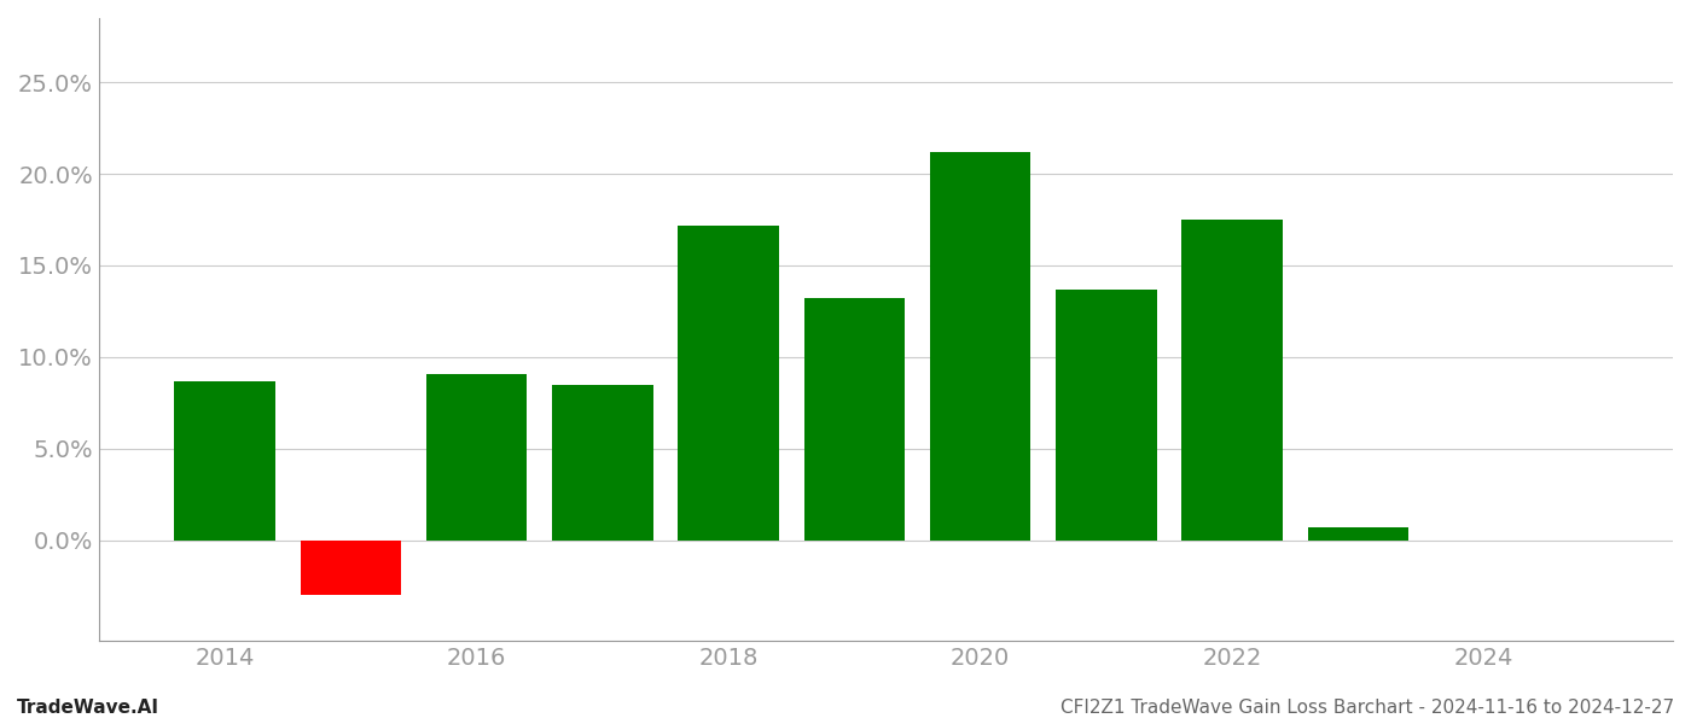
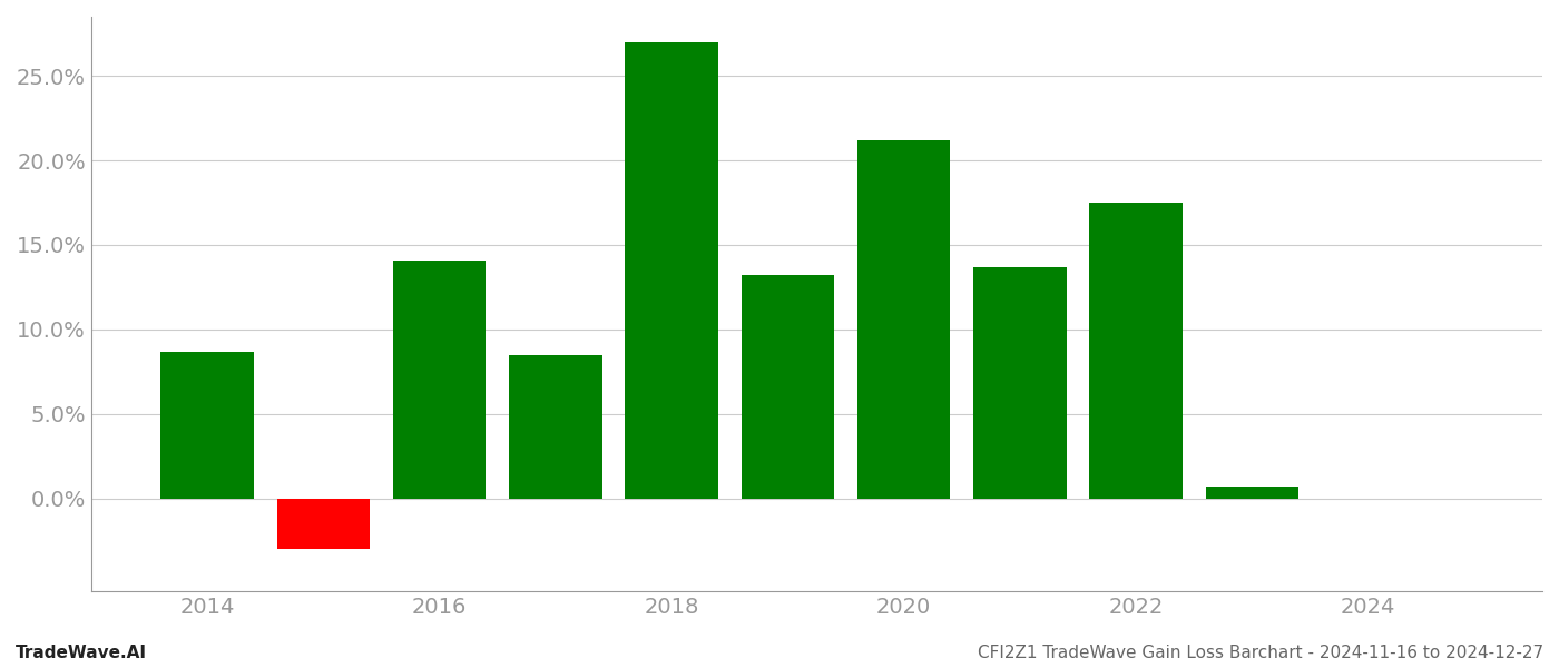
2016: 9.1% -> 14.1%
2018: 17.2% -> 27.0%
